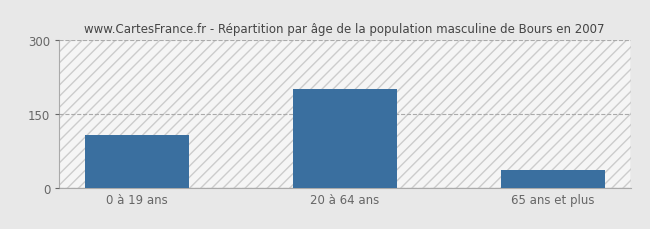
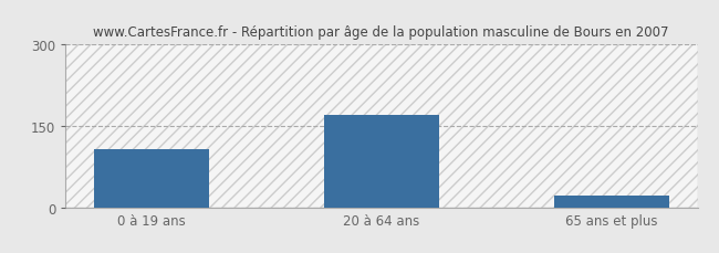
20 à 64 ans: 200 -> 170
65 ans et plus: 35 -> 22
